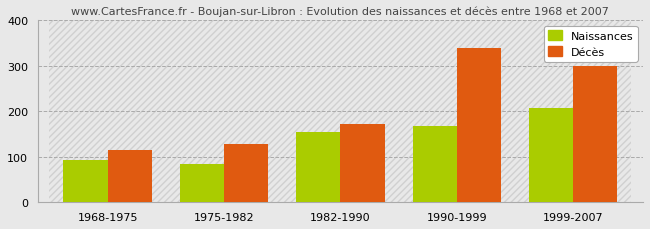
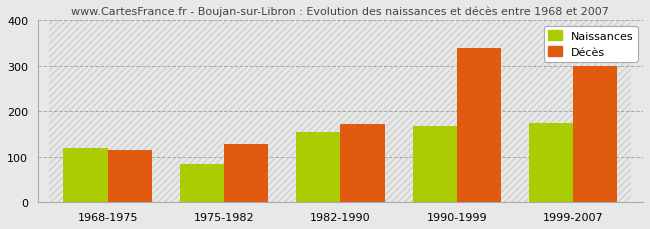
Naissances/1968-1975: 93 -> 120
Naissances/1999-2007: 208 -> 175
